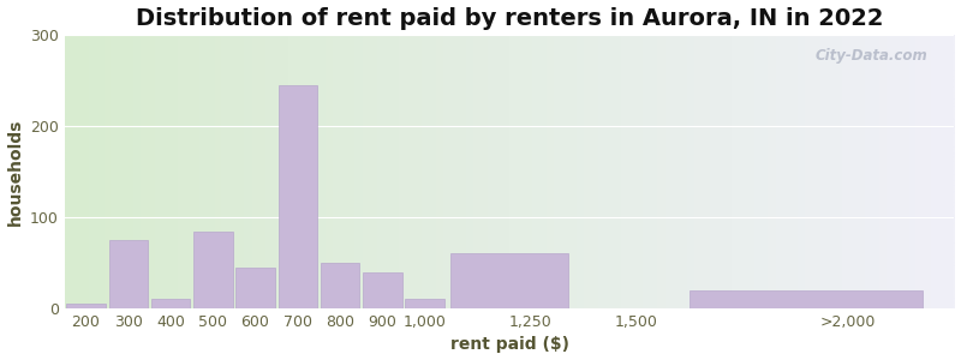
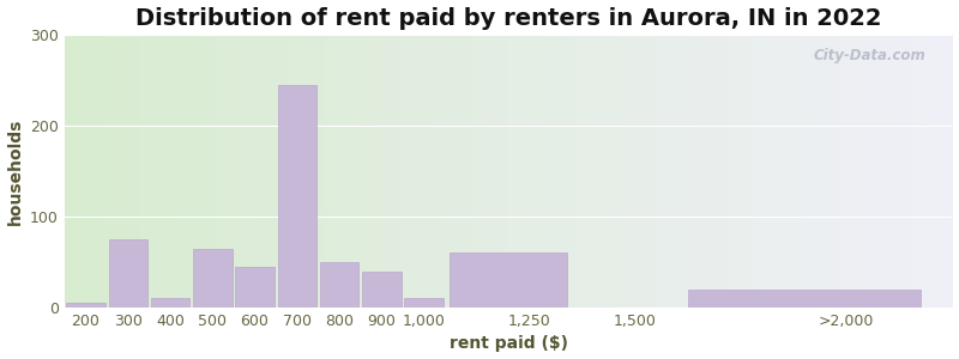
500: 84 -> 65
